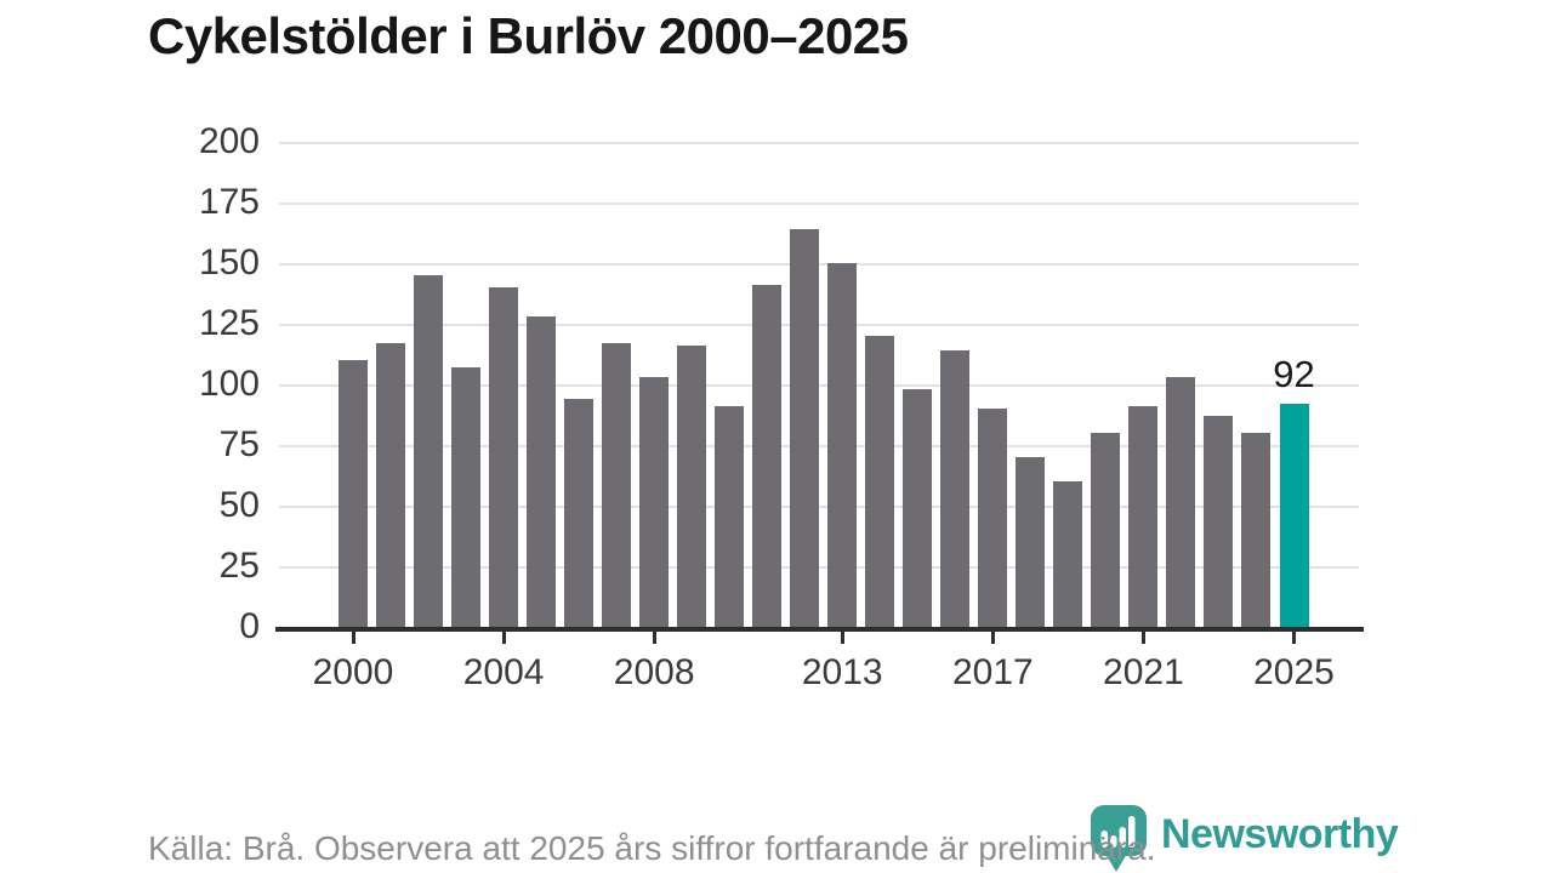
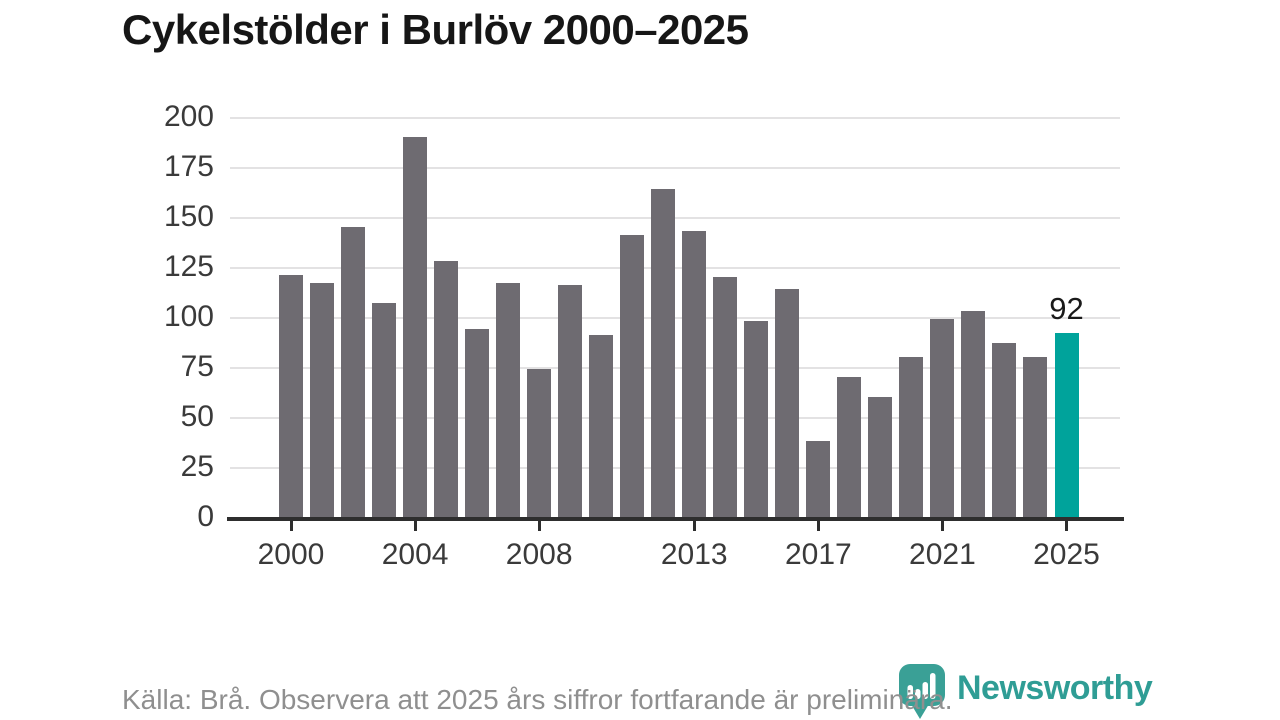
2000: 110 -> 121
2004: 140 -> 190
2008: 103 -> 74
2013: 150 -> 143
2017: 90 -> 38
2021: 91 -> 99
